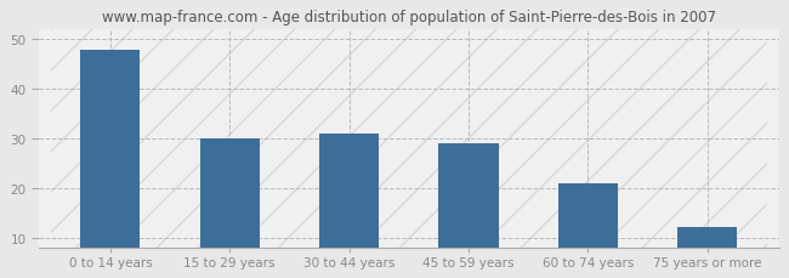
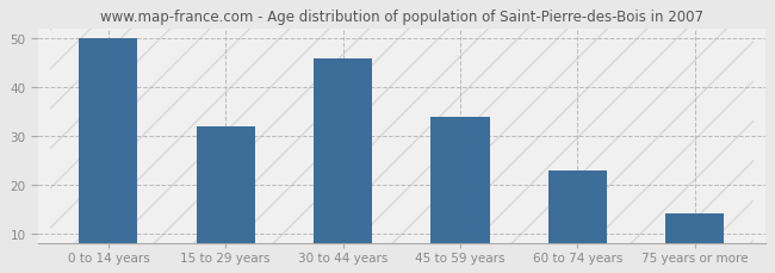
0 to 14 years: 48 -> 50
15 to 29 years: 30 -> 32
30 to 44 years: 31 -> 46
45 to 59 years: 29 -> 34
60 to 74 years: 21 -> 23
75 years or more: 12 -> 14
